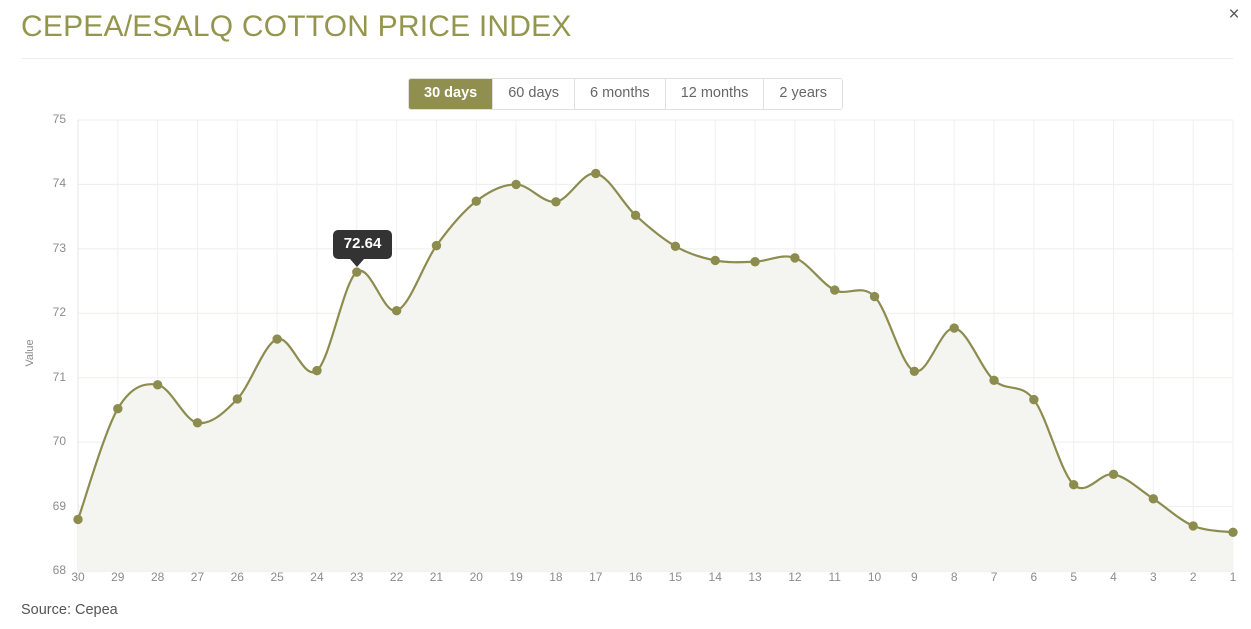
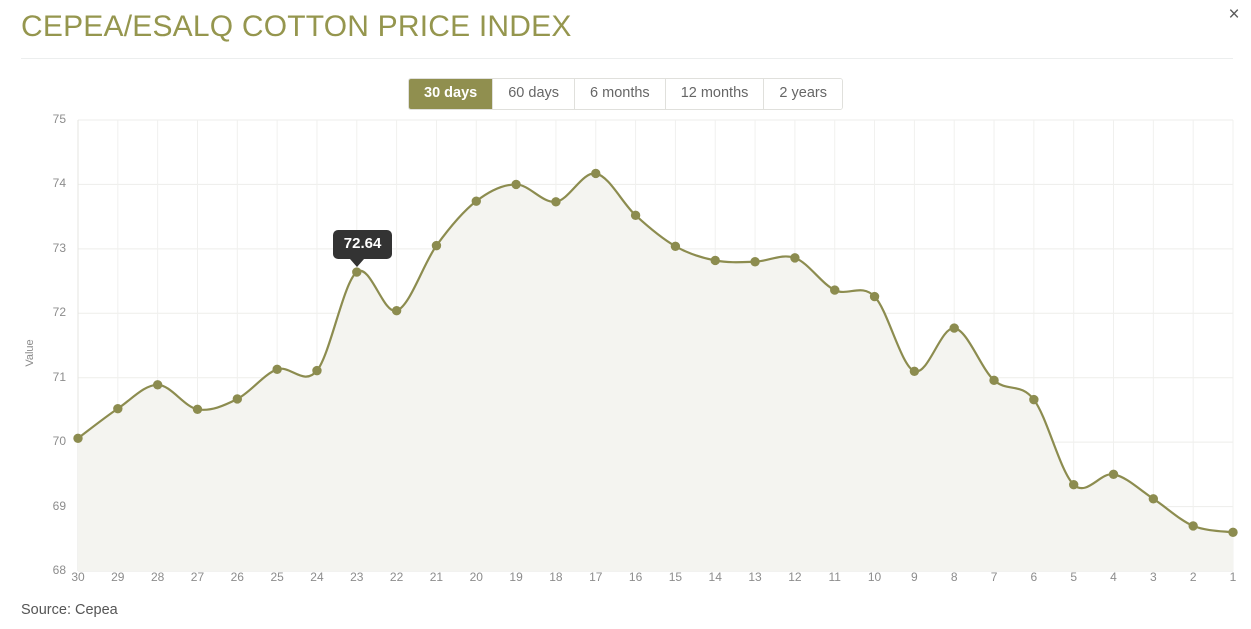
30: 68.8 -> 70.1
27: 70.3 -> 70.5
25: 71.6 -> 71.1
